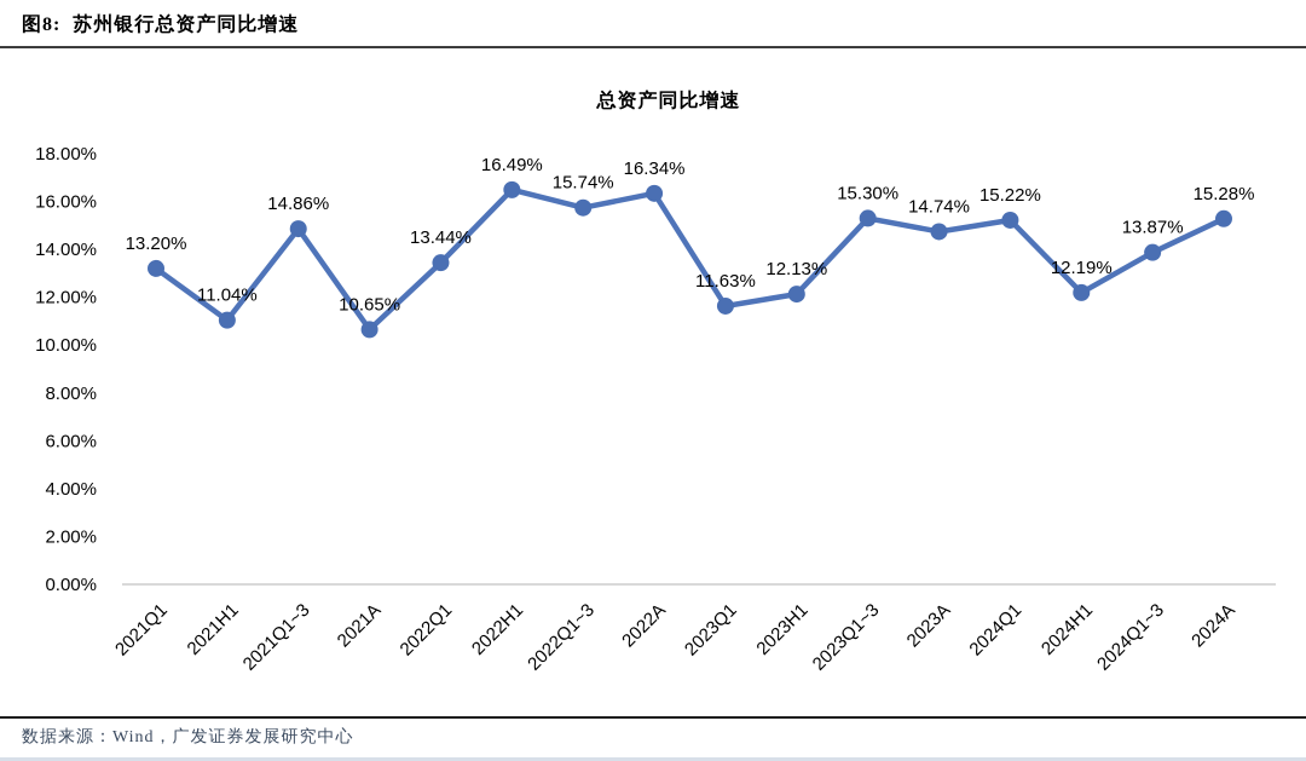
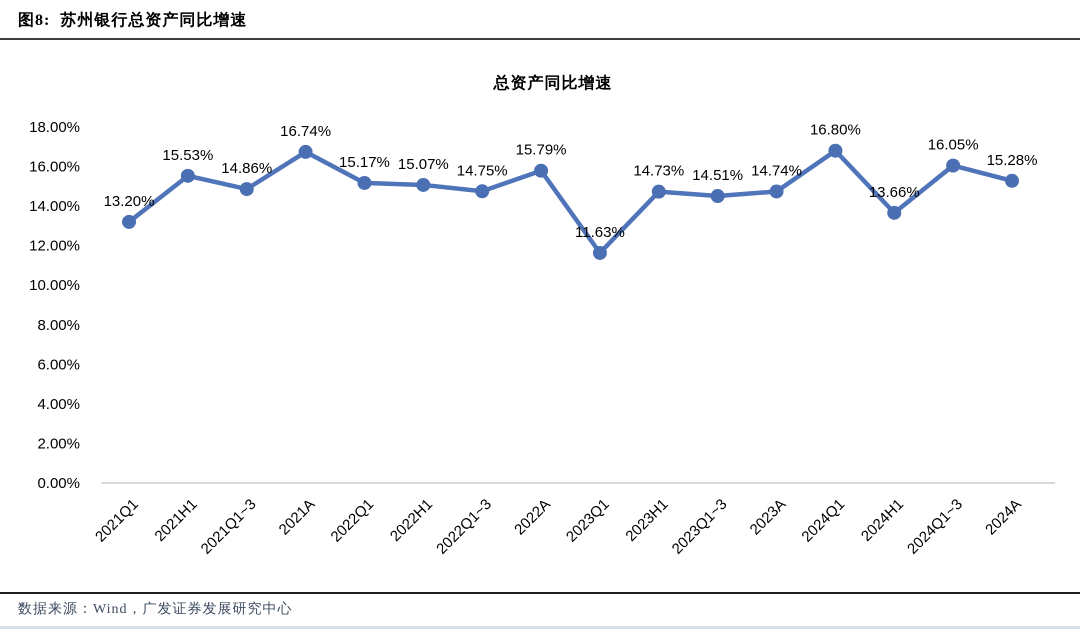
2021H1: 11.04% -> 15.53%
2021A: 10.65% -> 16.74%
2022Q1: 13.44% -> 15.17%
2022H1: 16.49% -> 15.07%
2022Q1~3: 15.74% -> 14.75%
2022A: 16.34% -> 15.79%
2023H1: 12.13% -> 14.73%
2023Q1~3: 15.30% -> 14.51%
2024Q1: 15.22% -> 16.80%
2024H1: 12.19% -> 13.66%
2024Q1~3: 13.87% -> 16.05%
